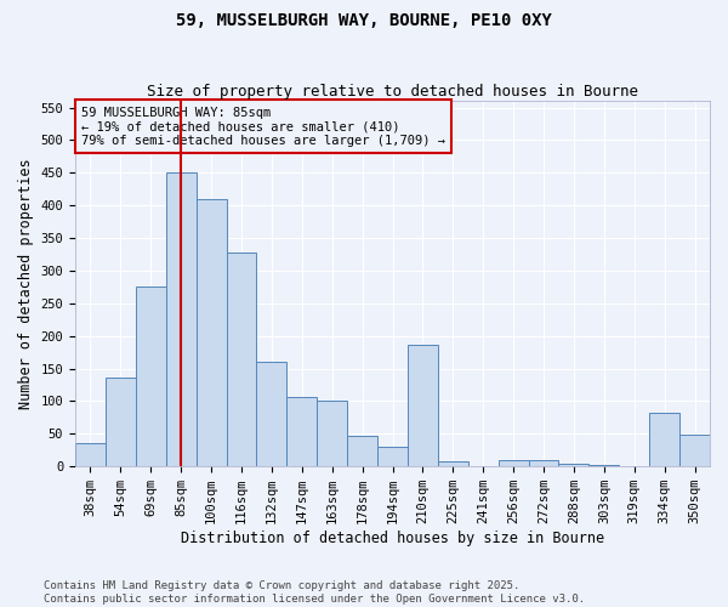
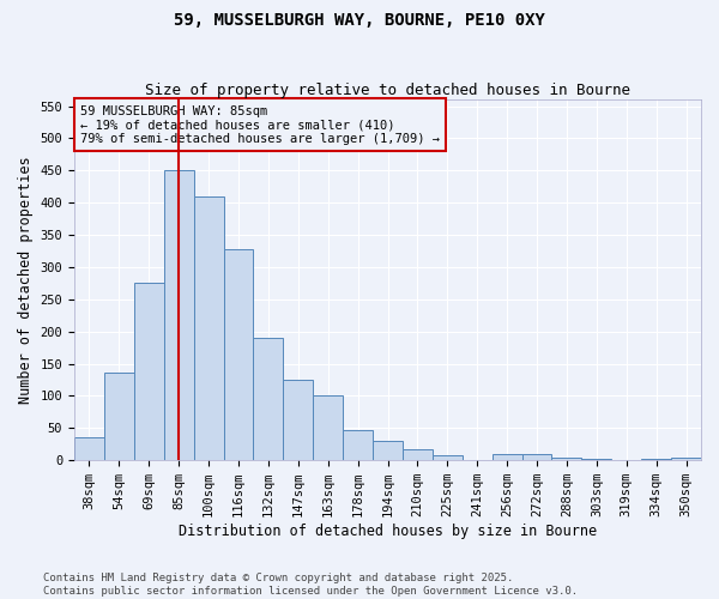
132sqm: 160 -> 190
147sqm: 106 -> 125
210sqm: 186 -> 18
334sqm: 82 -> 2
350sqm: 48 -> 5
